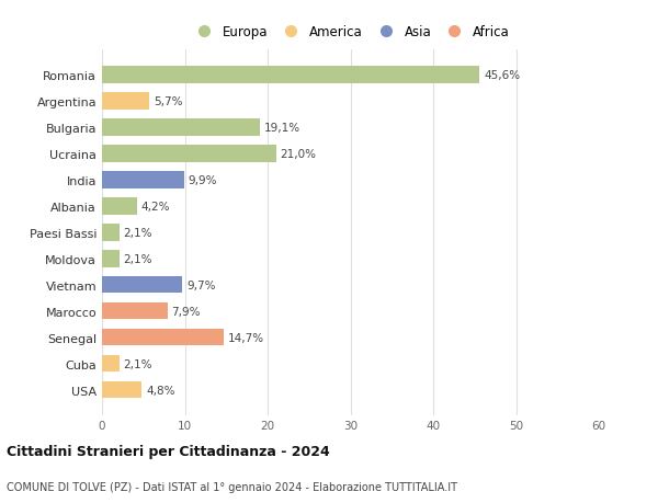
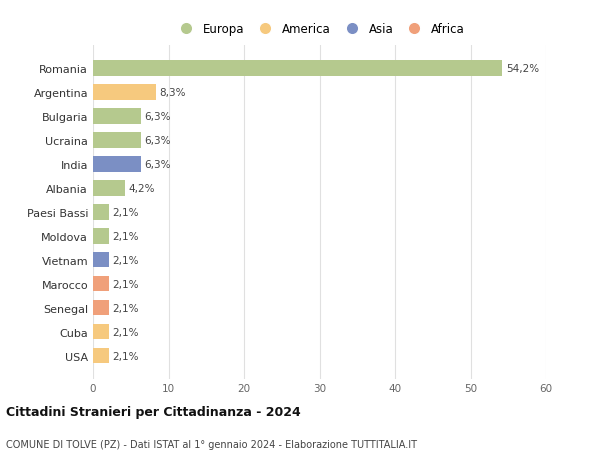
Romania: 45,6% -> 54,2%
Argentina: 5,7% -> 8,3%
Bulgaria: 19,1% -> 6,3%
Ucraina: 21,0% -> 6,3%
India: 9,9% -> 6,3%
Vietnam: 9,7% -> 2,1%
Marocco: 7,9% -> 2,1%
Senegal: 14,7% -> 2,1%
USA: 4,8% -> 2,1%
